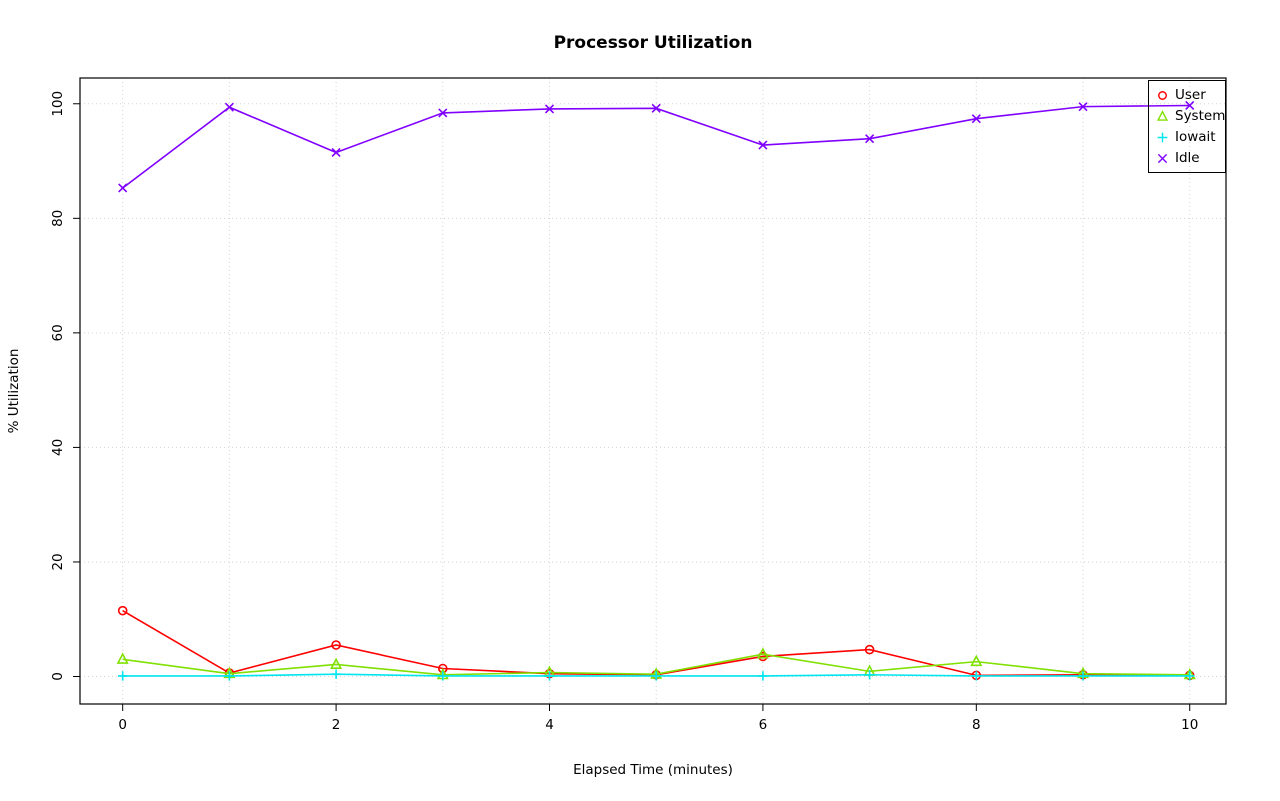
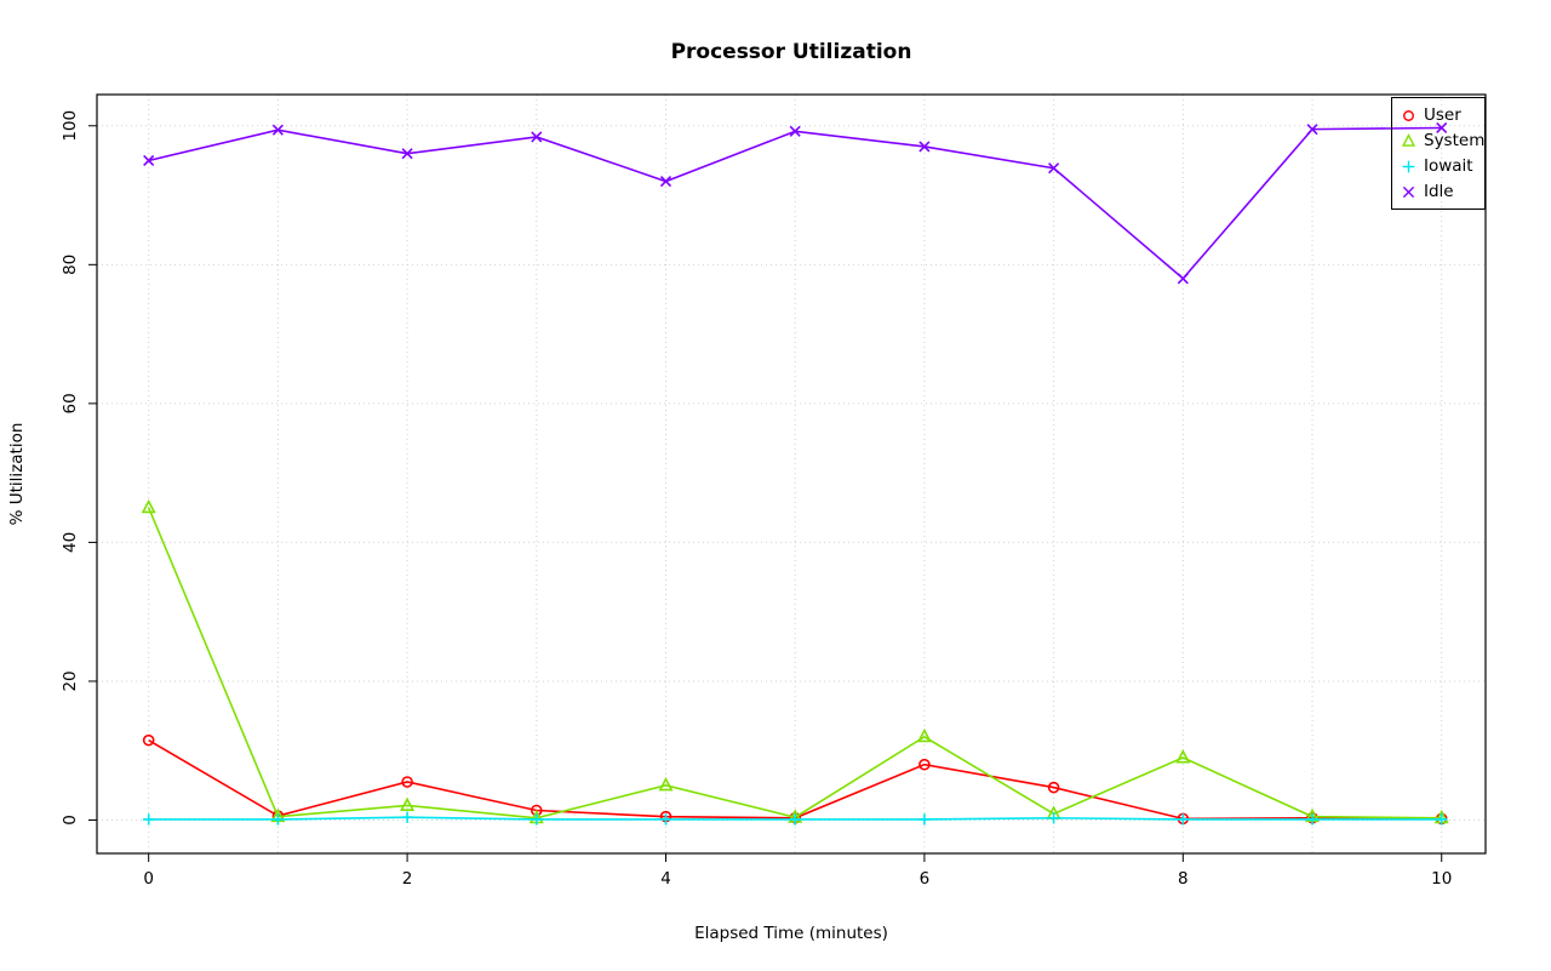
System/0: 3 -> 45
Idle/0: 85 -> 95
Idle/2: 92 -> 96
System/4: 1 -> 5
Idle/4: 99 -> 92
User/6: 4 -> 8
System/6: 4 -> 12
Idle/6: 93 -> 97
System/8: 3 -> 9
Idle/8: 97 -> 78
